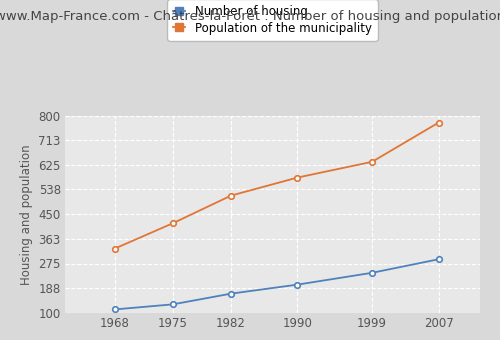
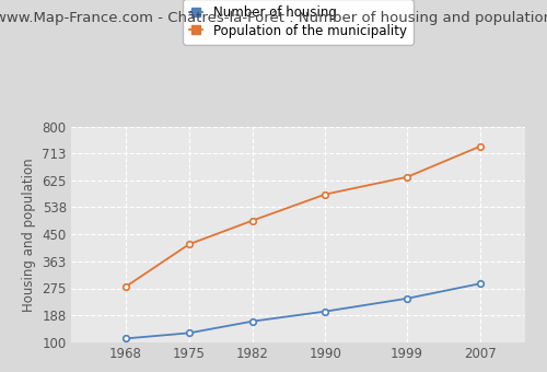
Population of the municipality/1968: 328 -> 280
Population of the municipality/1982: 516 -> 495
Population of the municipality/2007: 775 -> 735
